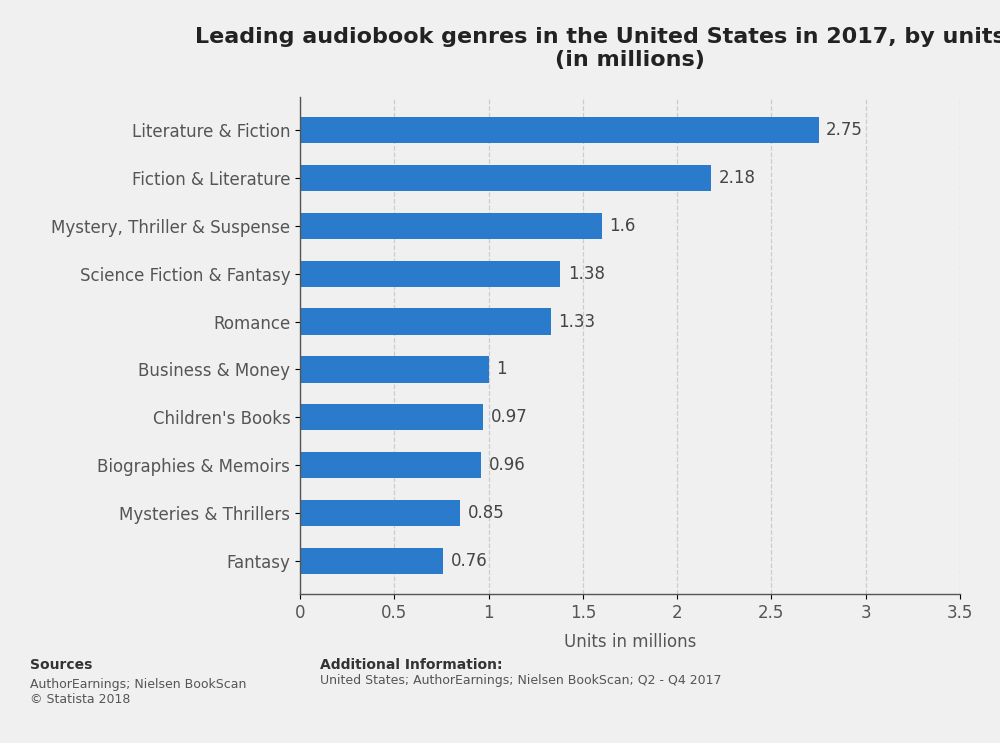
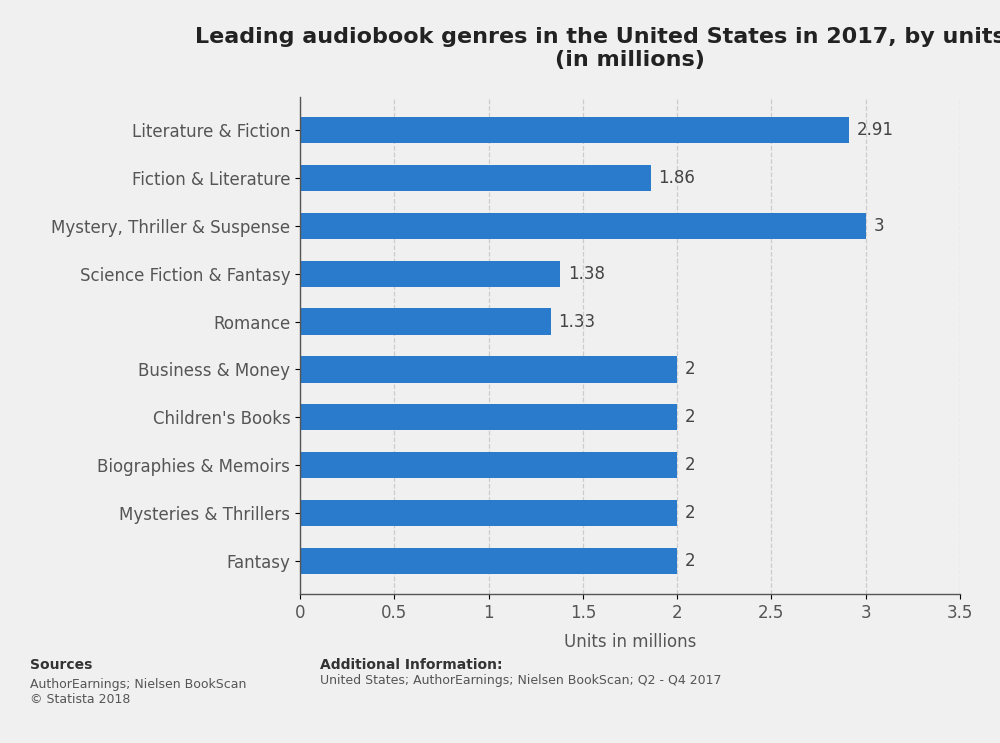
Literature & Fiction: 2.75 -> 2.91
Fiction & Literature: 2.18 -> 1.86
Mystery, Thriller & Suspense: 1.6 -> 3
Business & Money: 1 -> 2
Children's Books: 1 -> 2
Biographies & Memoirs: 1 -> 2
Mysteries & Thrillers: 1 -> 2
Fantasy: 1 -> 2
